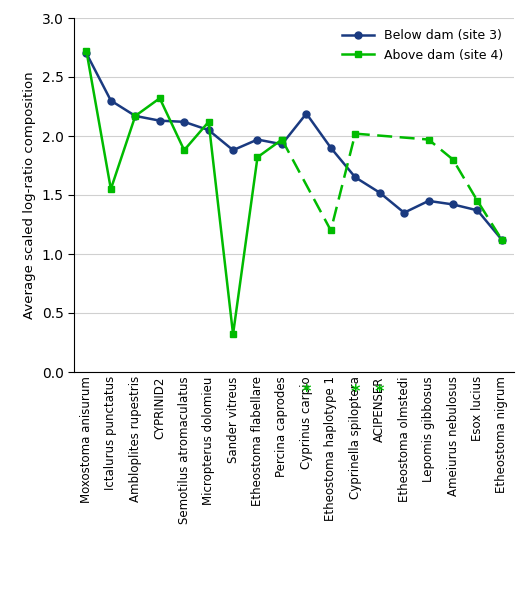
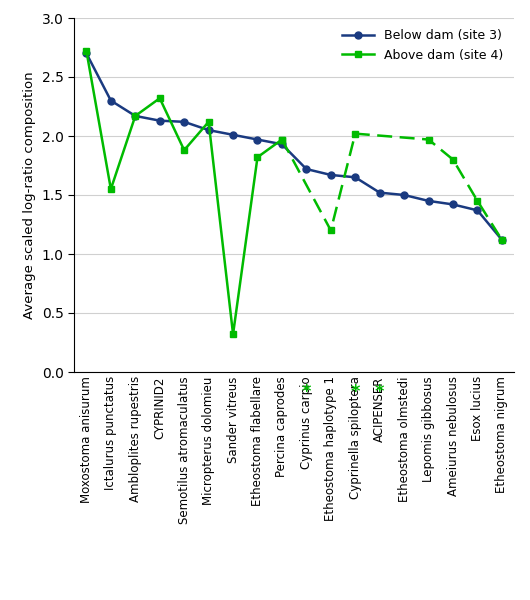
Below dam (site 3)/Sander vitreus: 1.88 -> 2.01
Below dam (site 3)/Cyprinus carpio: 2.19 -> 1.72
Below dam (site 3)/Etheostoma haplotype 1: 1.90 -> 1.67
Below dam (site 3)/Etheostoma olmstedi: 1.35 -> 1.50
